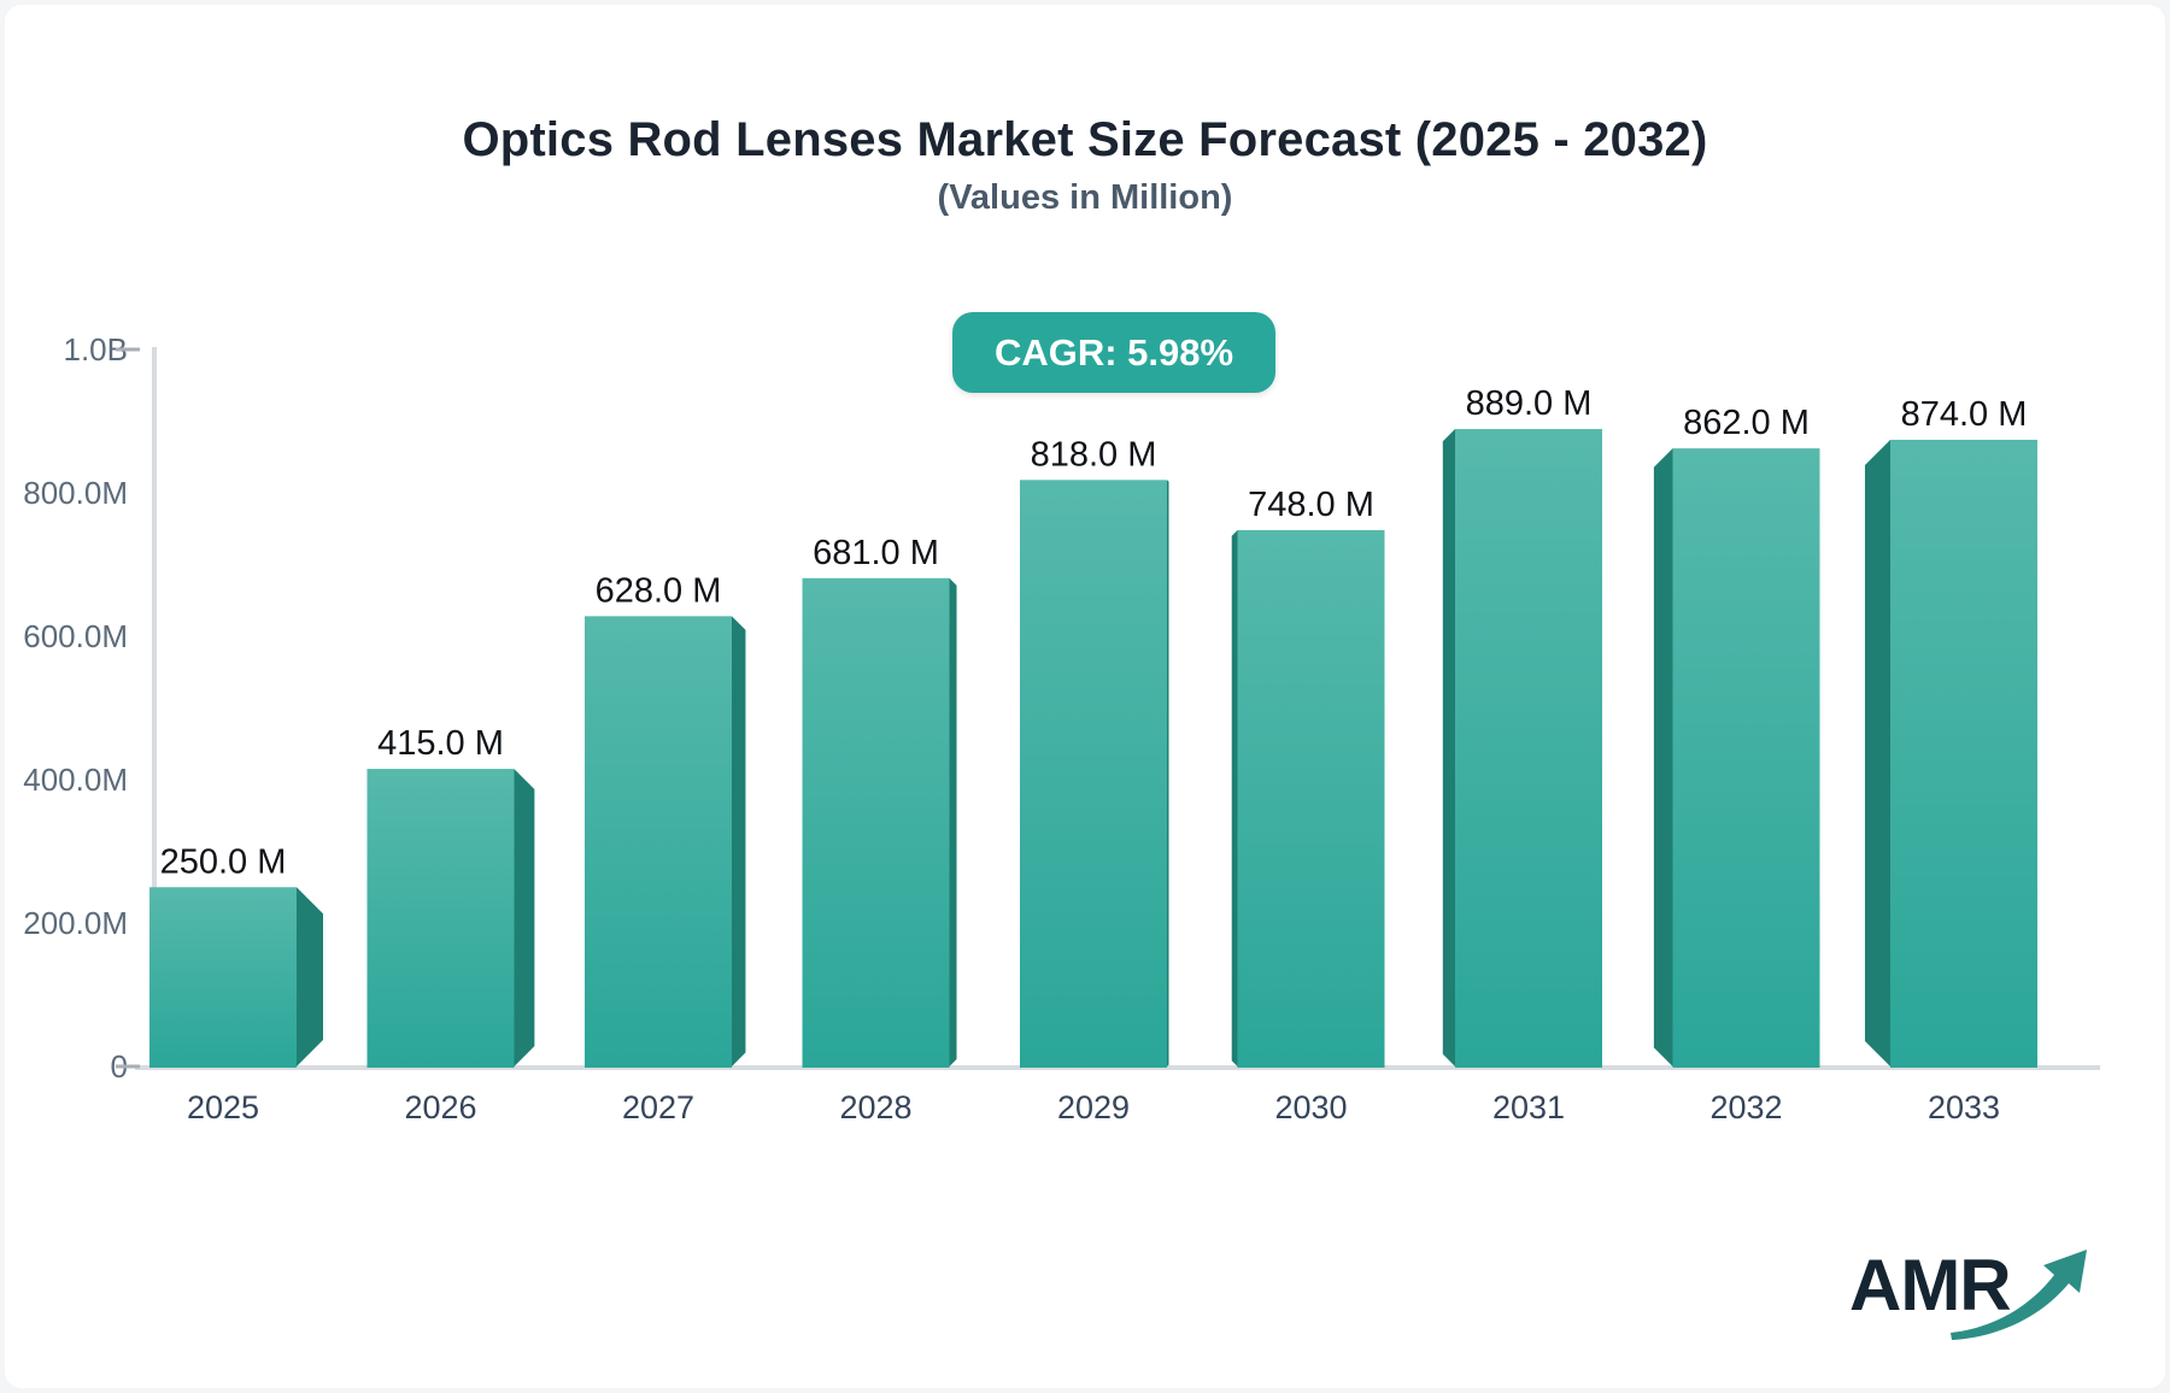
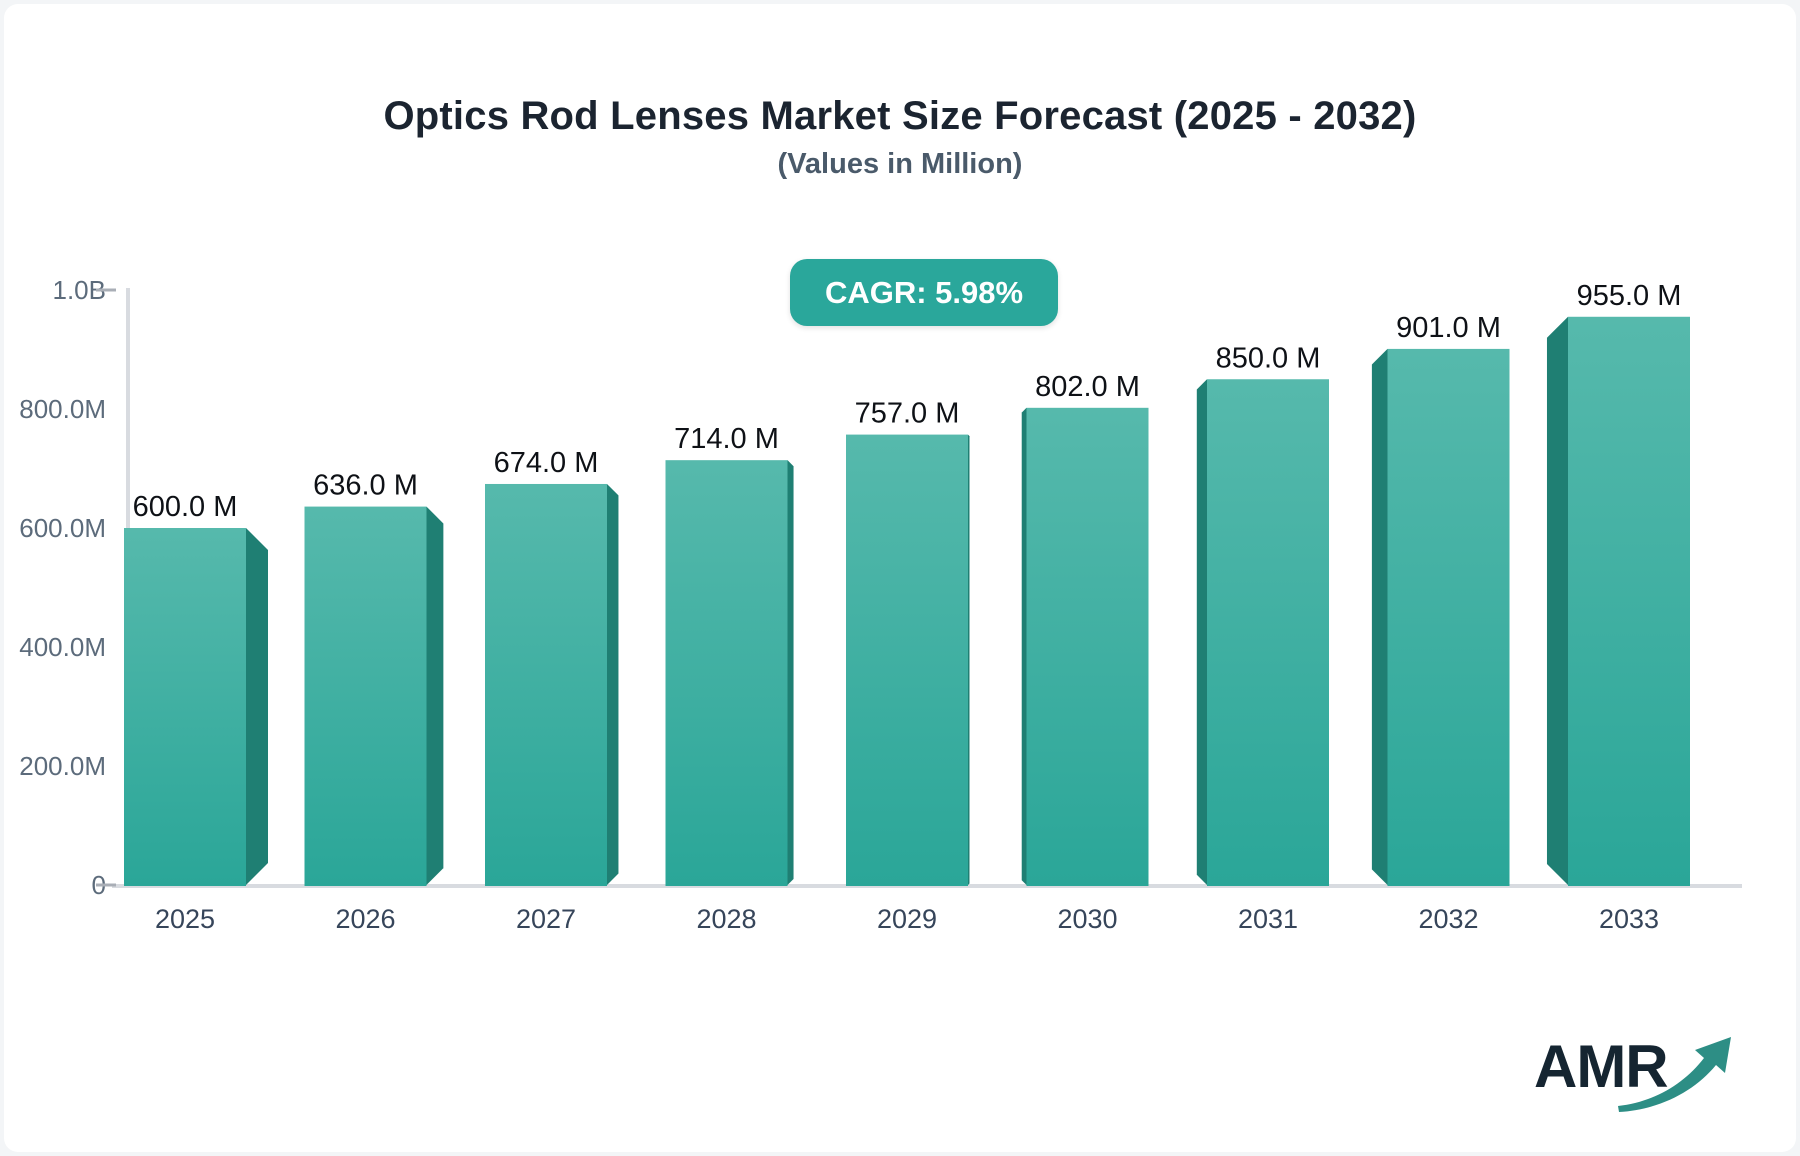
2025: 250.0 -> 600.0
2026: 415.0 -> 636.0
2027: 628.0 -> 674.0
2028: 681.0 -> 714.0
2029: 818.0 -> 757.0
2030: 748.0 -> 802.0
2031: 889.0 -> 850.0
2032: 862.0 -> 901.0
2033: 874.0 -> 955.0
